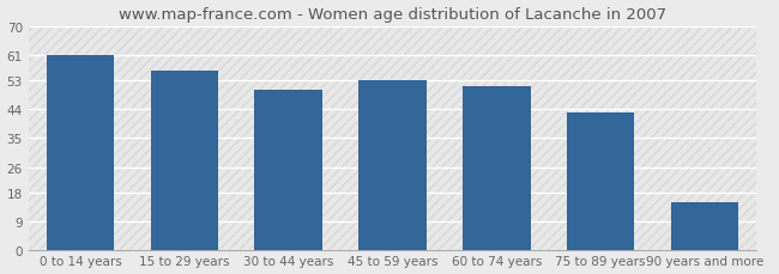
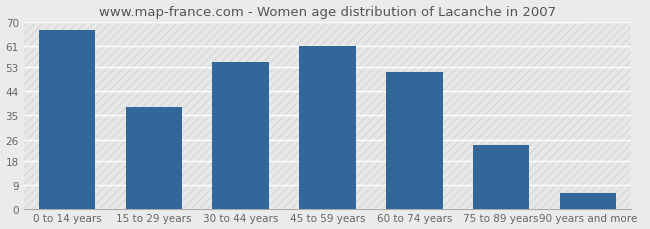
0 to 14 years: 61 -> 67
15 to 29 years: 56 -> 38
30 to 44 years: 50 -> 55
45 to 59 years: 53 -> 61
75 to 89 years: 43 -> 24
90 years and more: 15 -> 6
